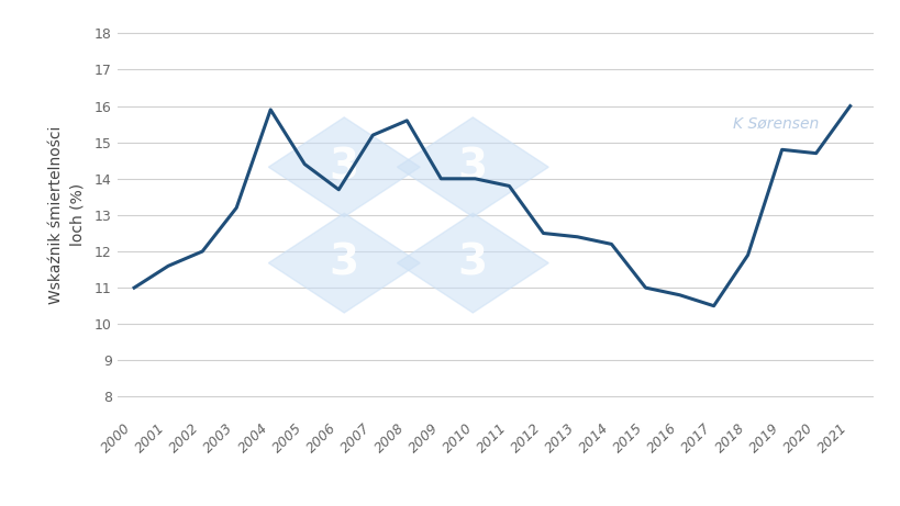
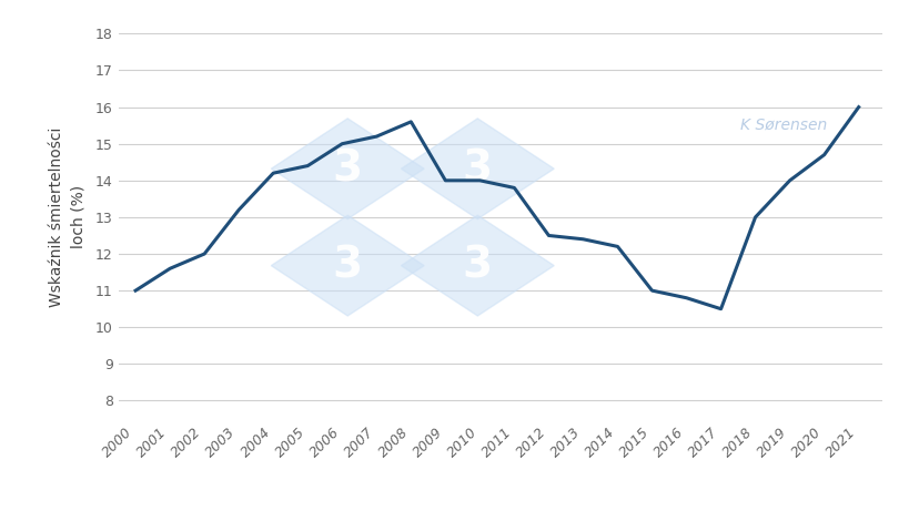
2004: 15.9 -> 14.2
2006: 13.7 -> 15.0
2018: 11.9 -> 13.0
2019: 14.8 -> 14.0
